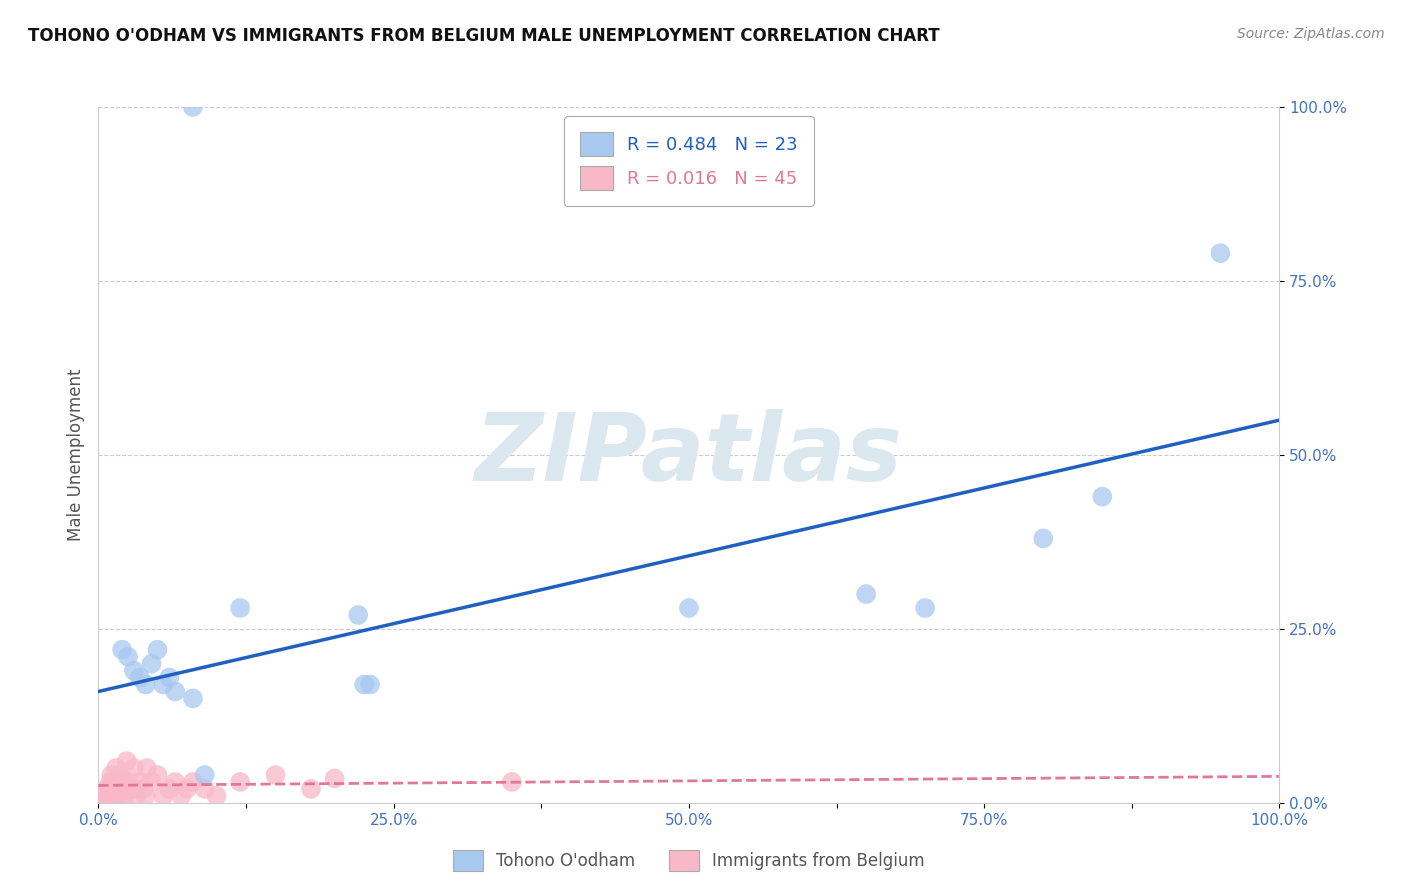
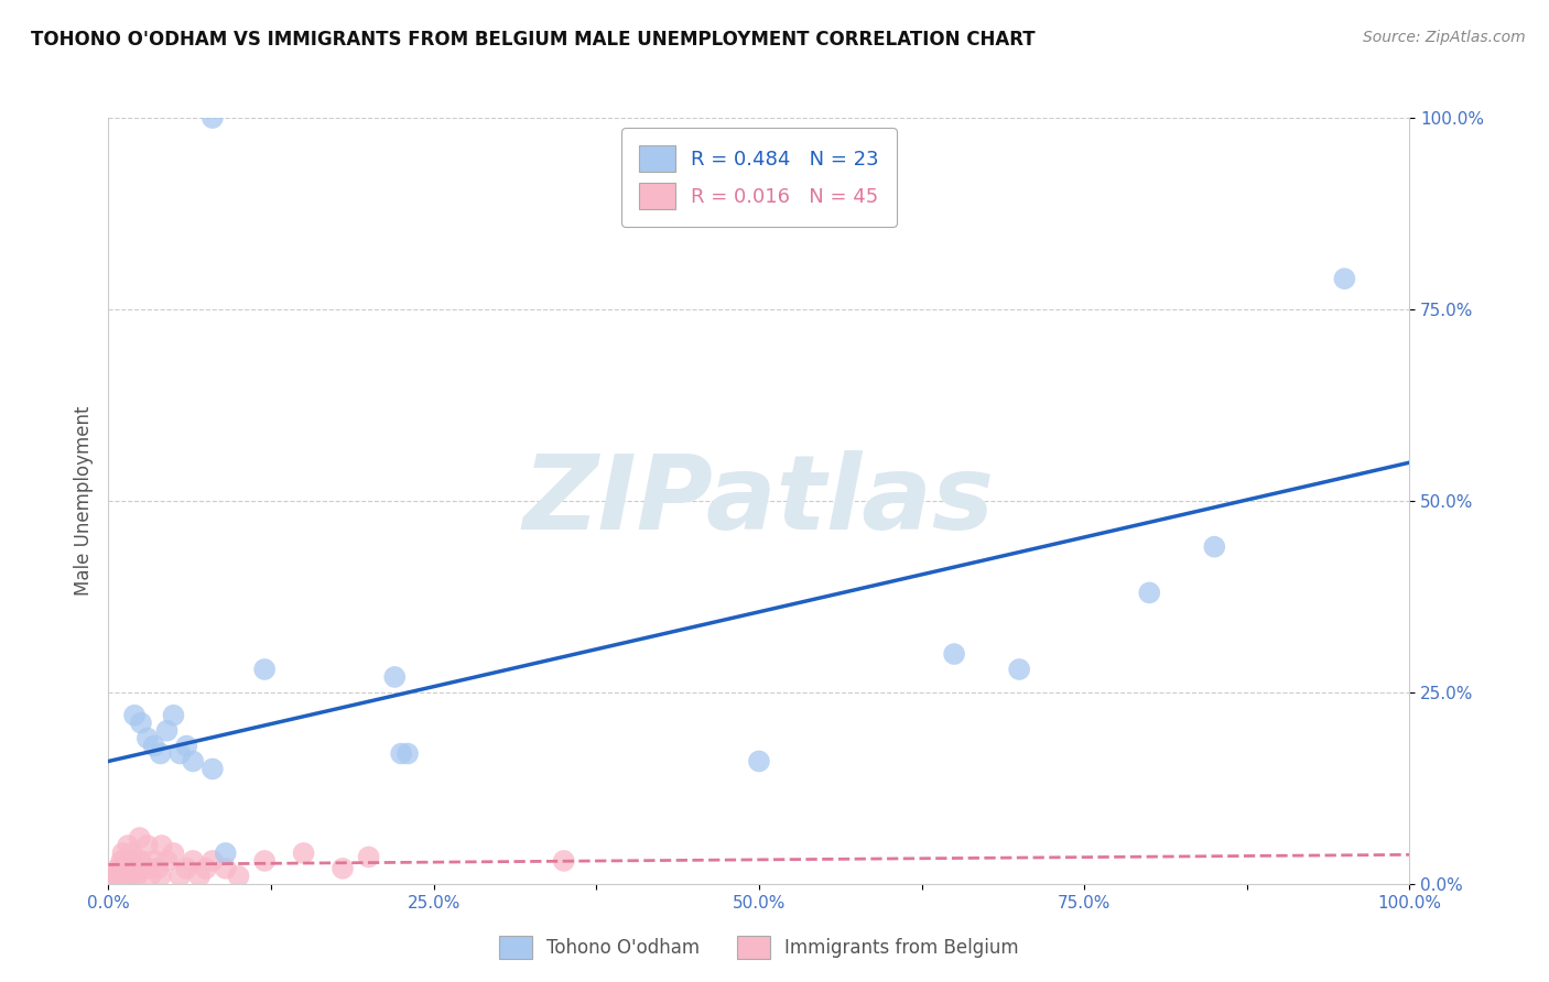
Tohono O'odham/50.0%: 28% -> 16%
